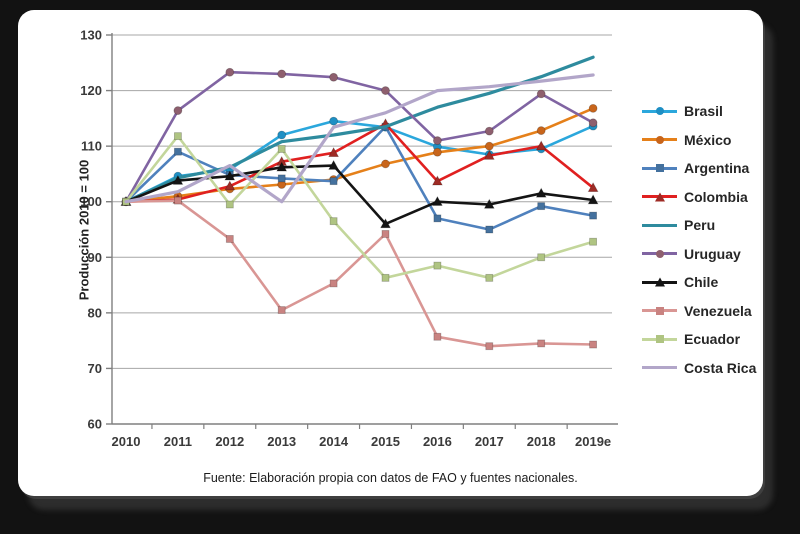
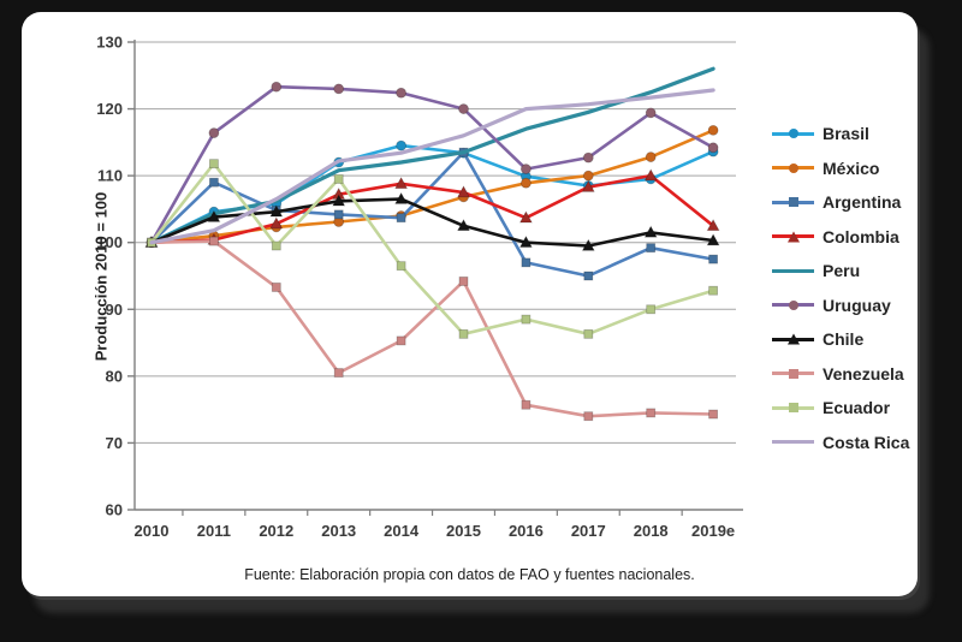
Costa Rica/2013: 100 -> 112
Colombia/2015: 114 -> 108
Chile/2015: 96 -> 102
